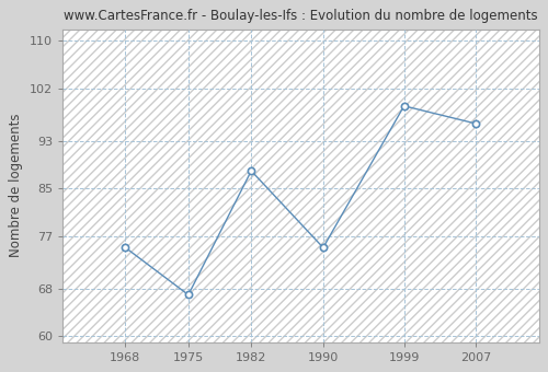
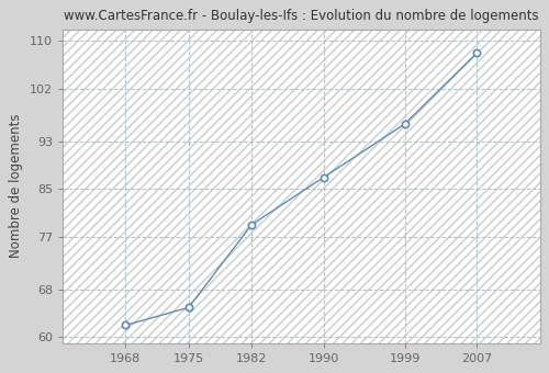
1968: 75 -> 62
1975: 67 -> 65
1982: 88 -> 79
1990: 75 -> 87
1999: 99 -> 96
2007: 96 -> 108
